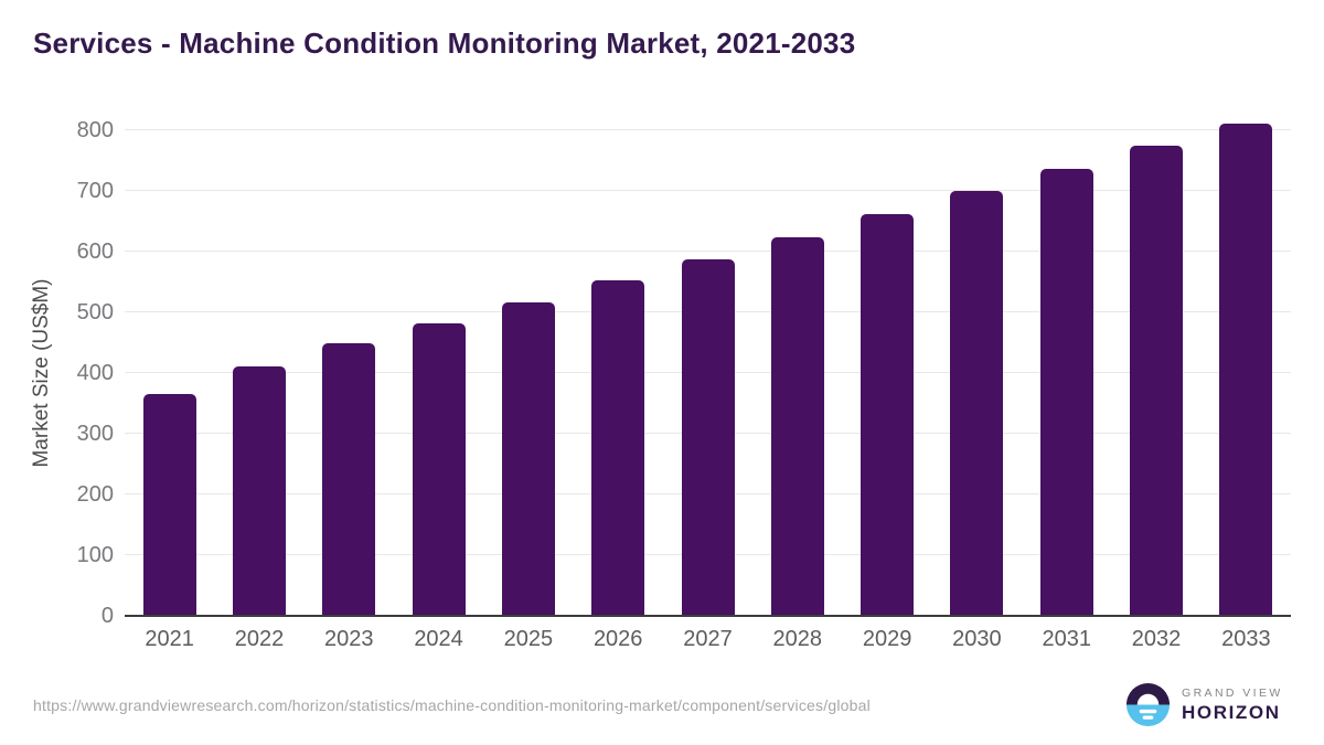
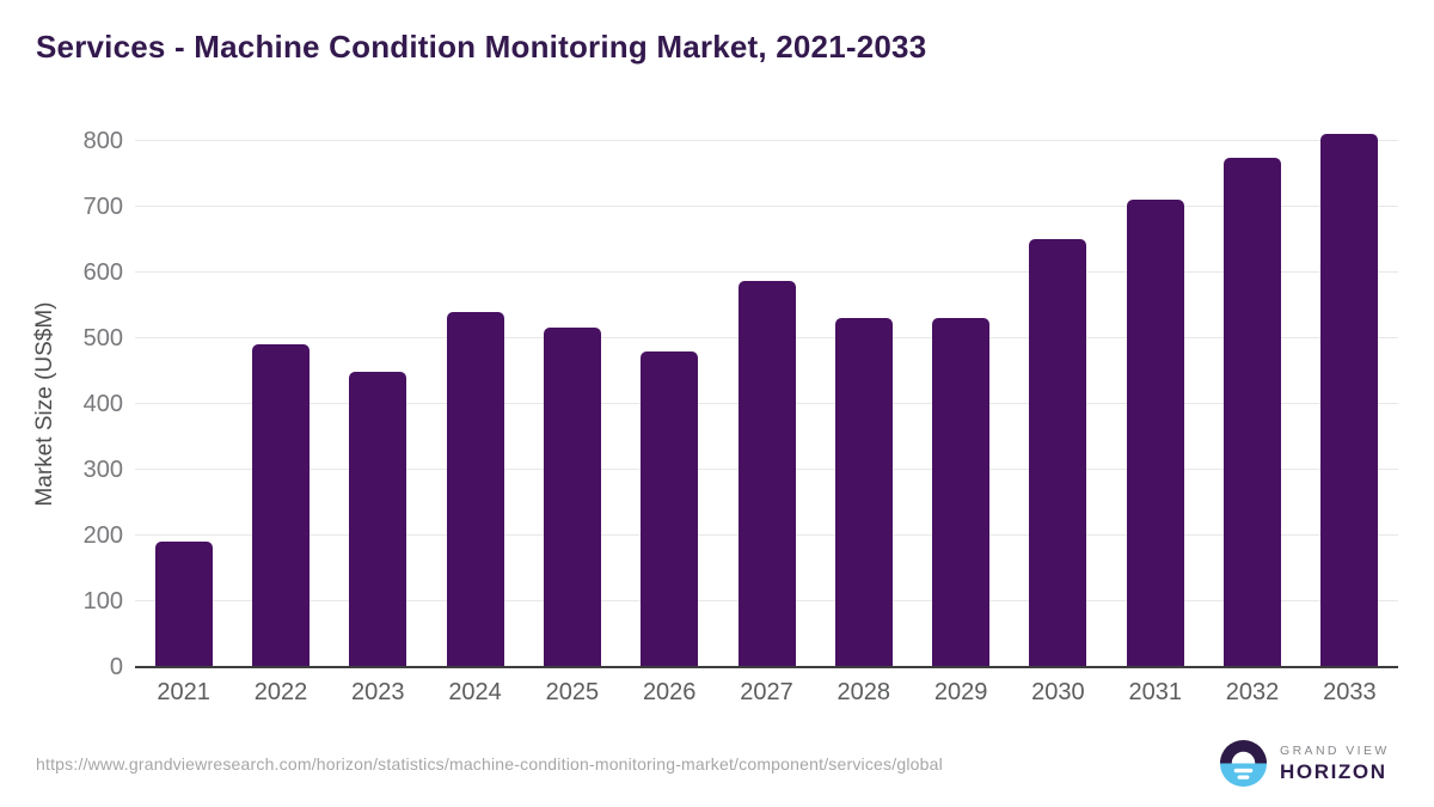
2021: 370 -> 190
2022: 410 -> 490
2024: 480 -> 540
2026: 550 -> 480
2028: 620 -> 530
2029: 660 -> 530
2030: 700 -> 650
2031: 740 -> 710
